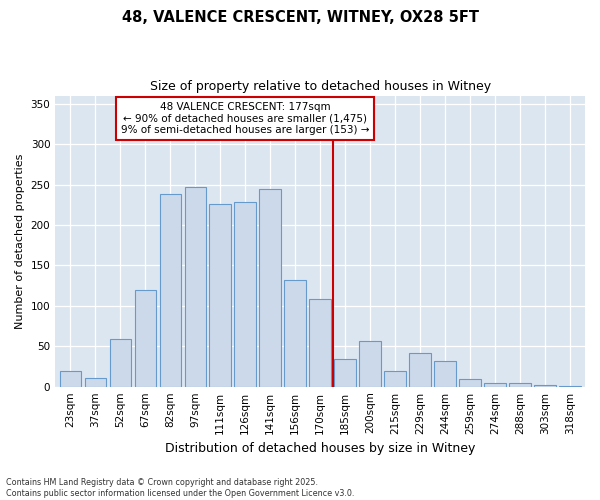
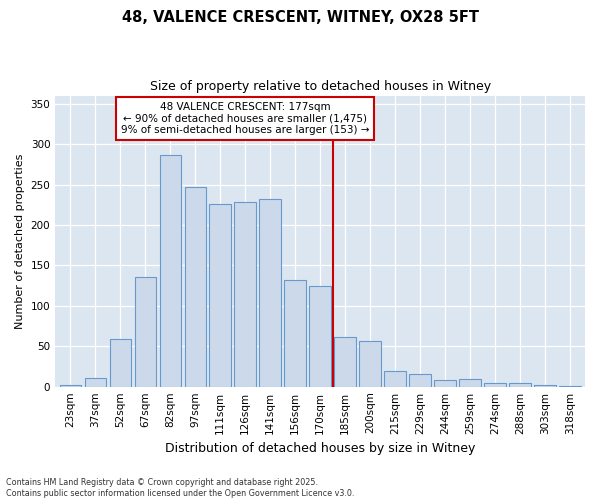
23sqm: 20 -> 2
67sqm: 120 -> 136
82sqm: 238 -> 287
141sqm: 244 -> 232
170sqm: 108 -> 125
185sqm: 34 -> 62
229sqm: 42 -> 16
244sqm: 32 -> 8
